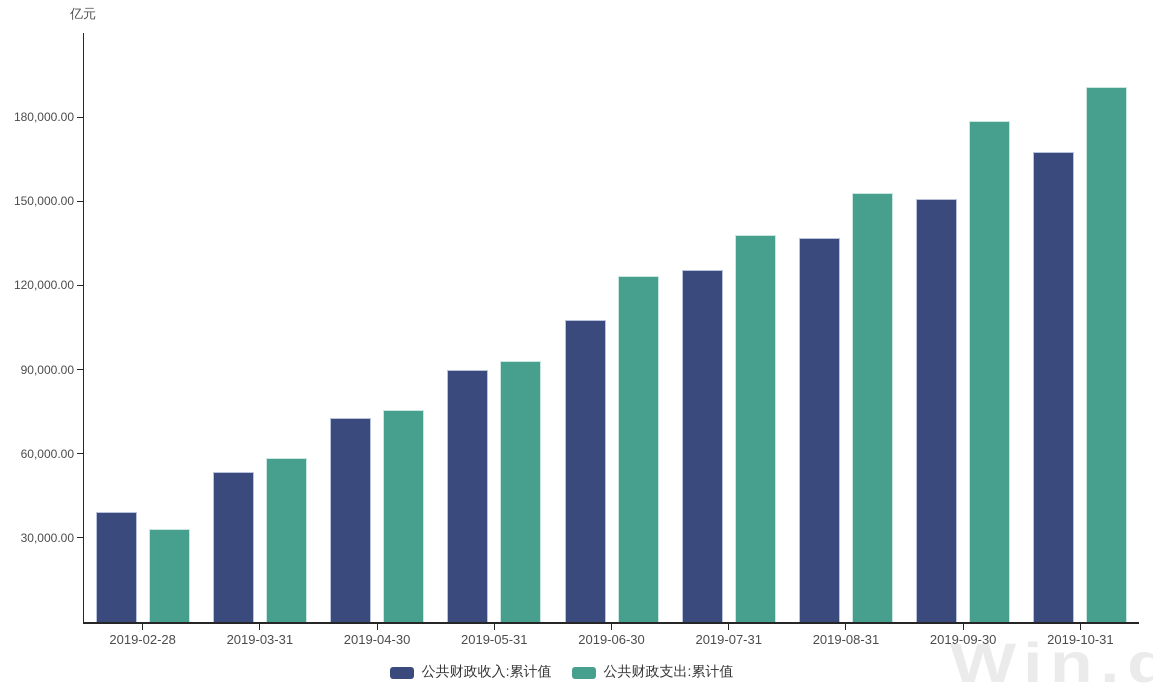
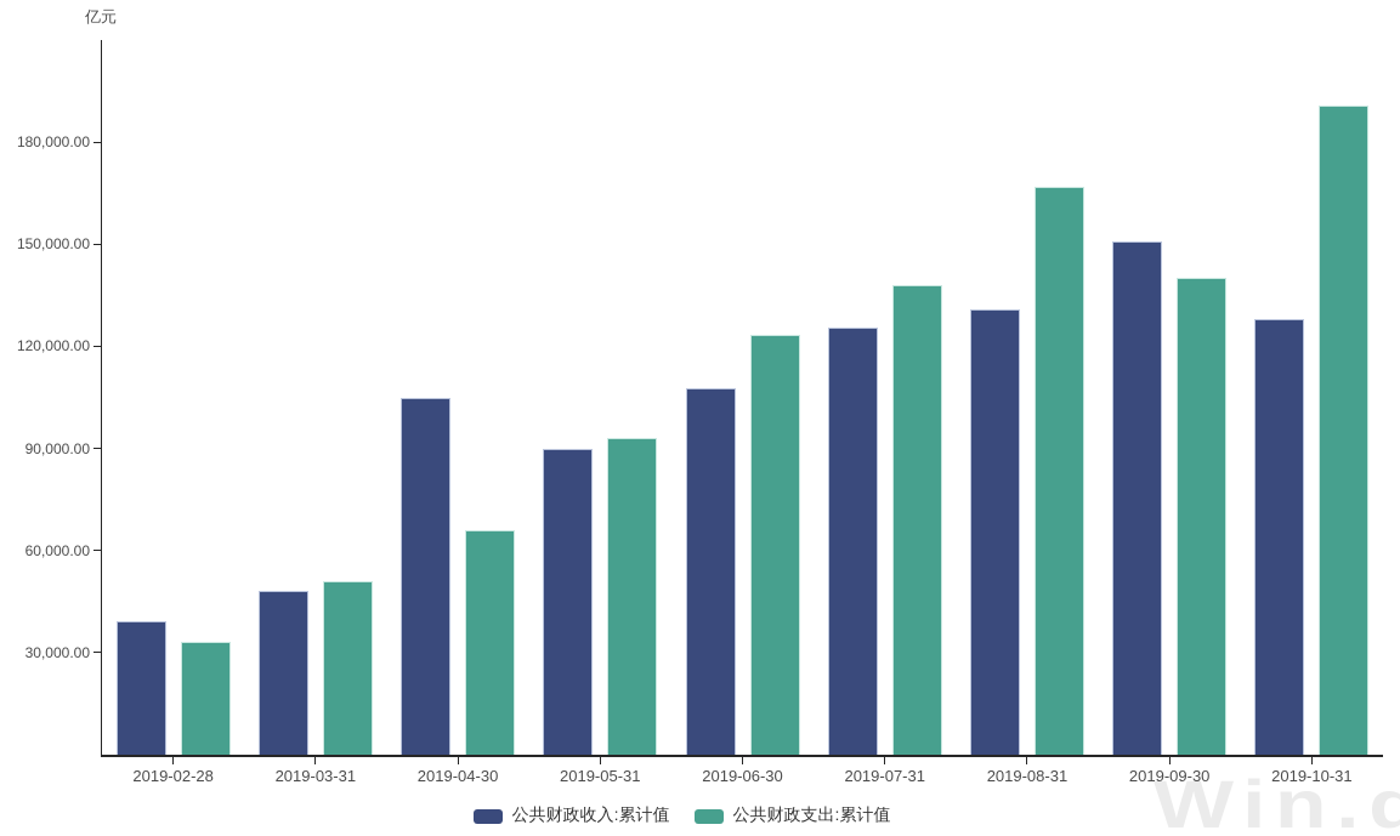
公共财政收入:累计值/2019-03-31: 54000 -> 48000
公共财政支出:累计值/2019-03-31: 59000 -> 51000
公共财政收入:累计值/2019-04-30: 73000 -> 105000
公共财政支出:累计值/2019-04-30: 76000 -> 66000
公共财政收入:累计值/2019-08-31: 137000 -> 131000
公共财政支出:累计值/2019-08-31: 153000 -> 167000
公共财政支出:累计值/2019-09-30: 179000 -> 140000
公共财政收入:累计值/2019-10-31: 168000 -> 128000
